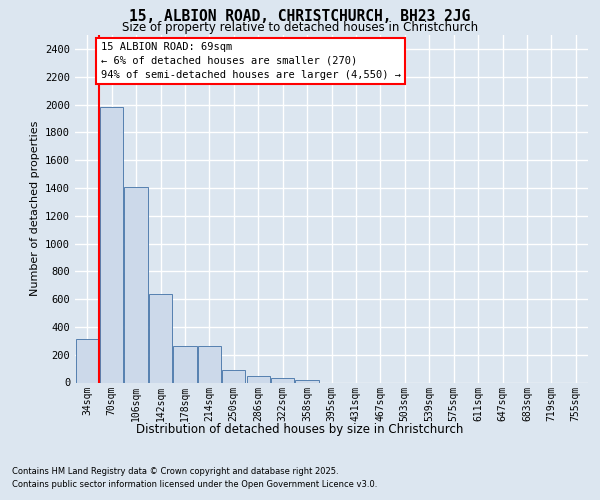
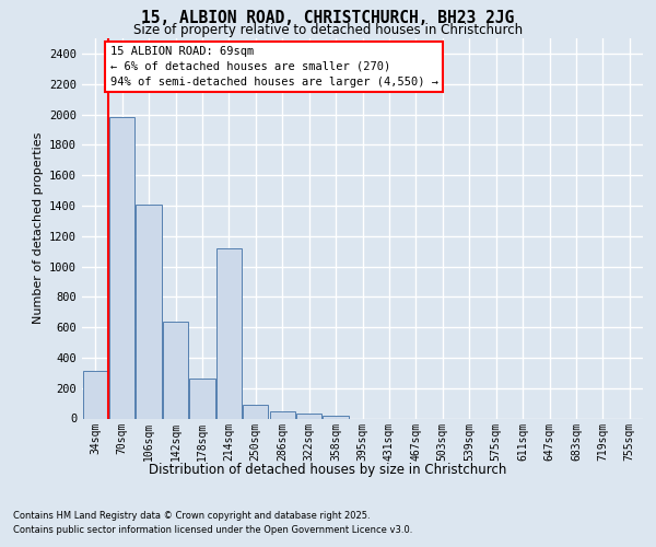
214sqm: 260 -> 1120
